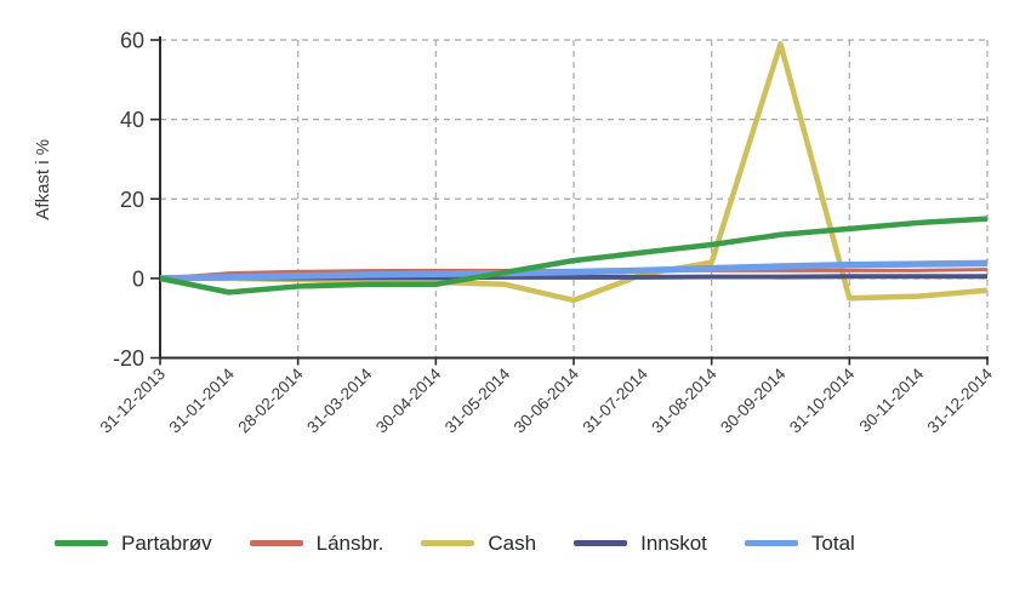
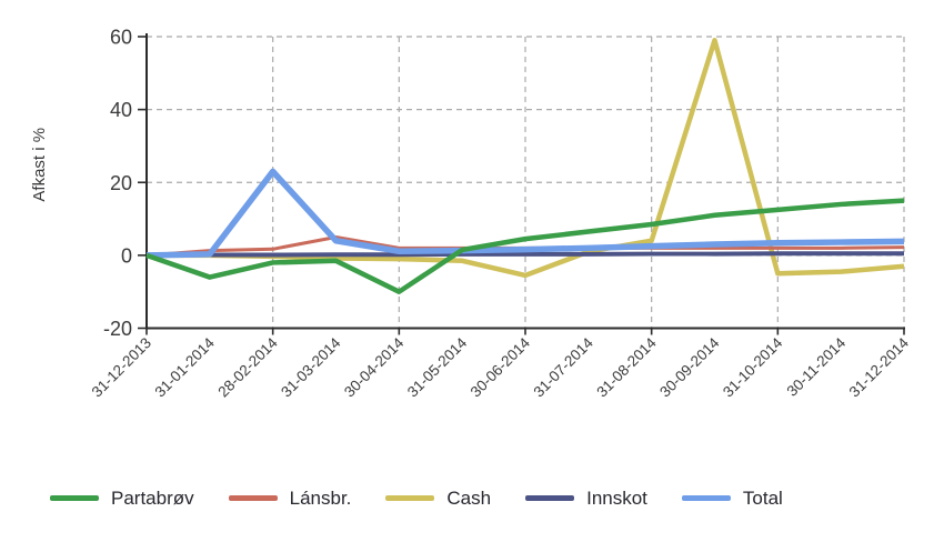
Partabrøv/31-01-2014: -4 -> -6
Total/28-02-2014: 1 -> 23
Lánsbr./31-03-2014: 2 -> 5
Total/31-03-2014: 1 -> 4
Partabrøv/30-04-2014: -2 -> -10
